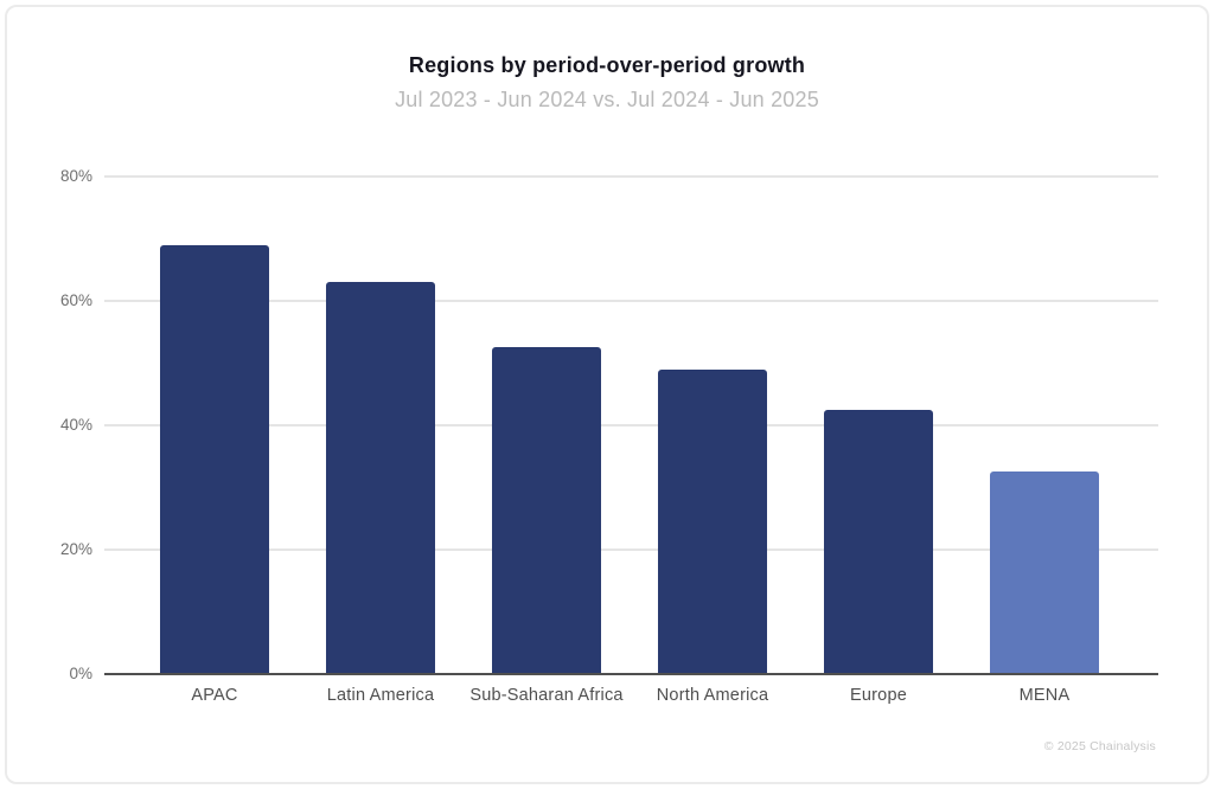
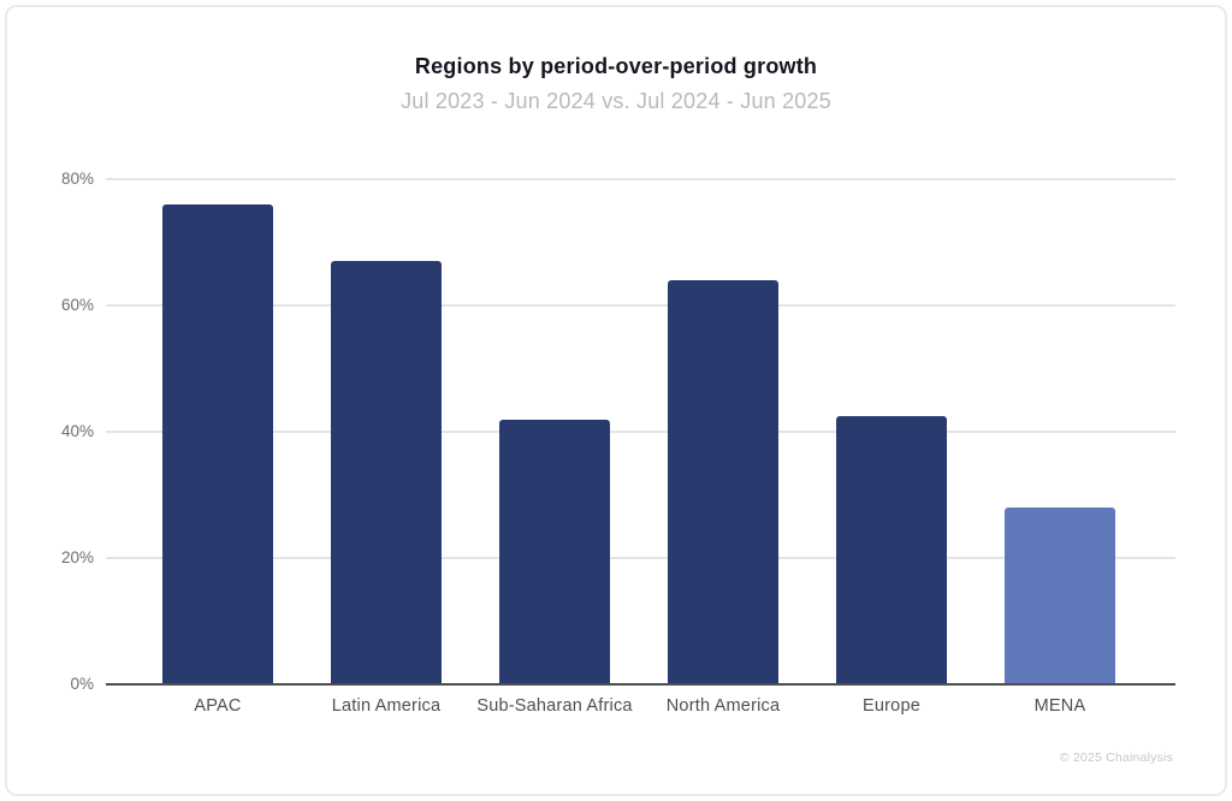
APAC: 69% -> 76%
Latin America: 63% -> 67%
Sub-Saharan Africa: 52% -> 42%
North America: 49% -> 64%
MENA: 32% -> 28%
